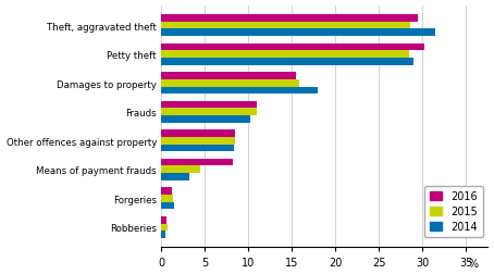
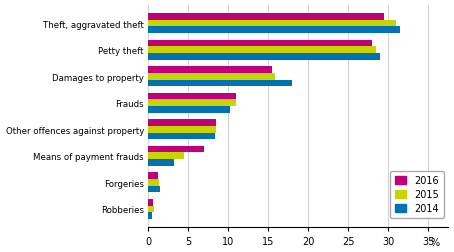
2015/Theft, aggravated theft: 28.6 -> 31.0
2016/Petty theft: 30.2 -> 28.0
2016/Means of payment frauds: 8.2 -> 7.0
